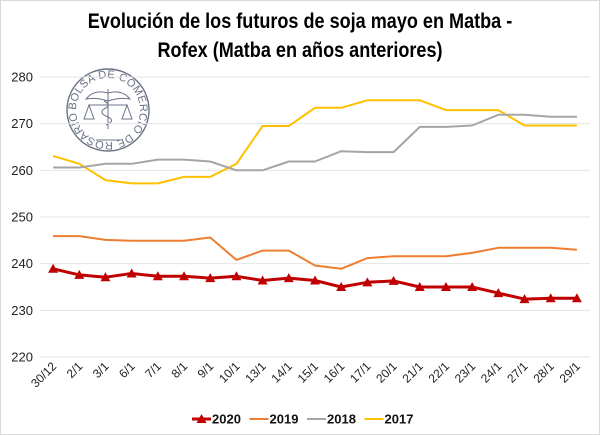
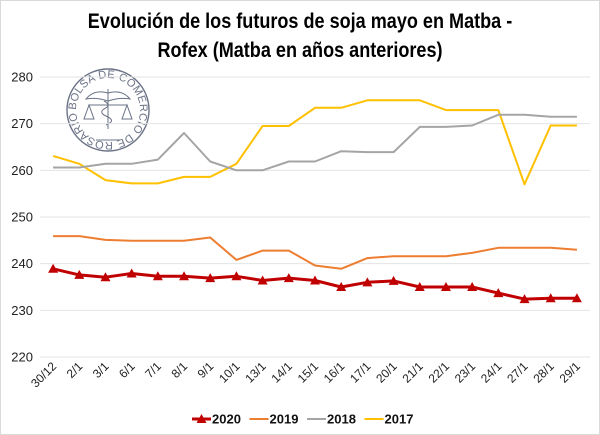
2018/8/1: 262 -> 268
2017/27/1: 270 -> 257
